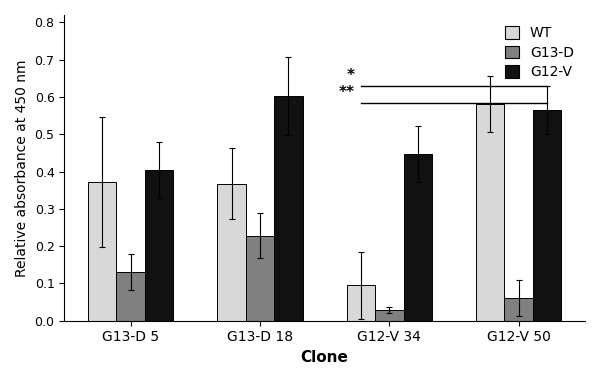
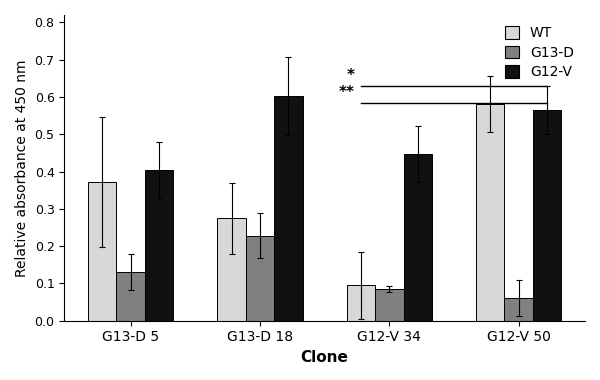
WT/G13-D 18: 0.368 -> 0.275
G13-D/G12-V 34: 0.030 -> 0.085
